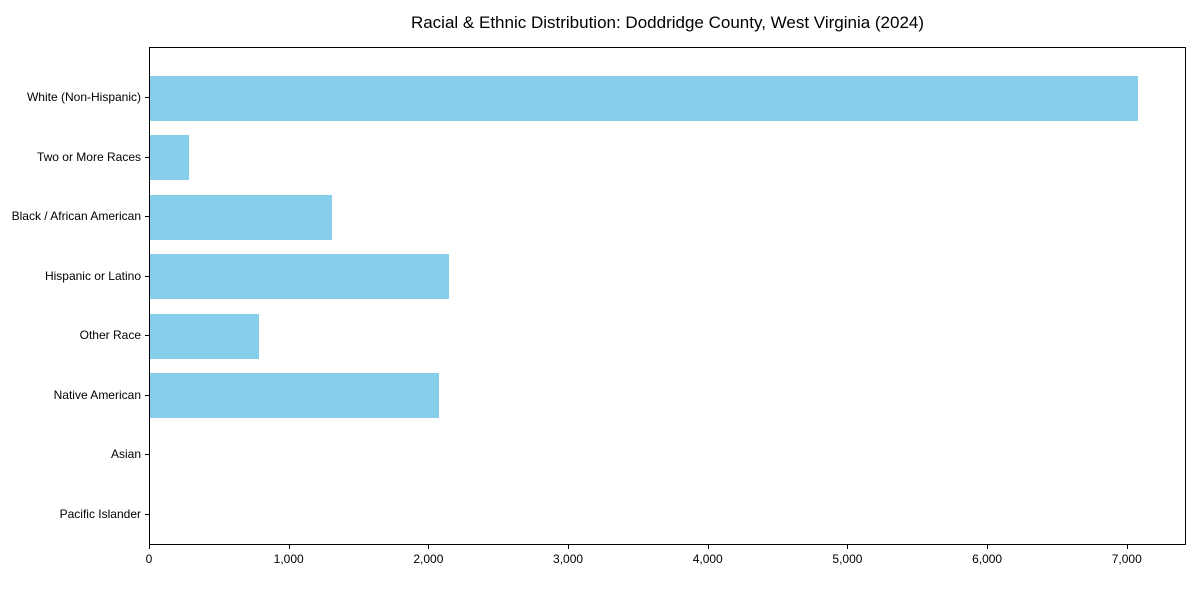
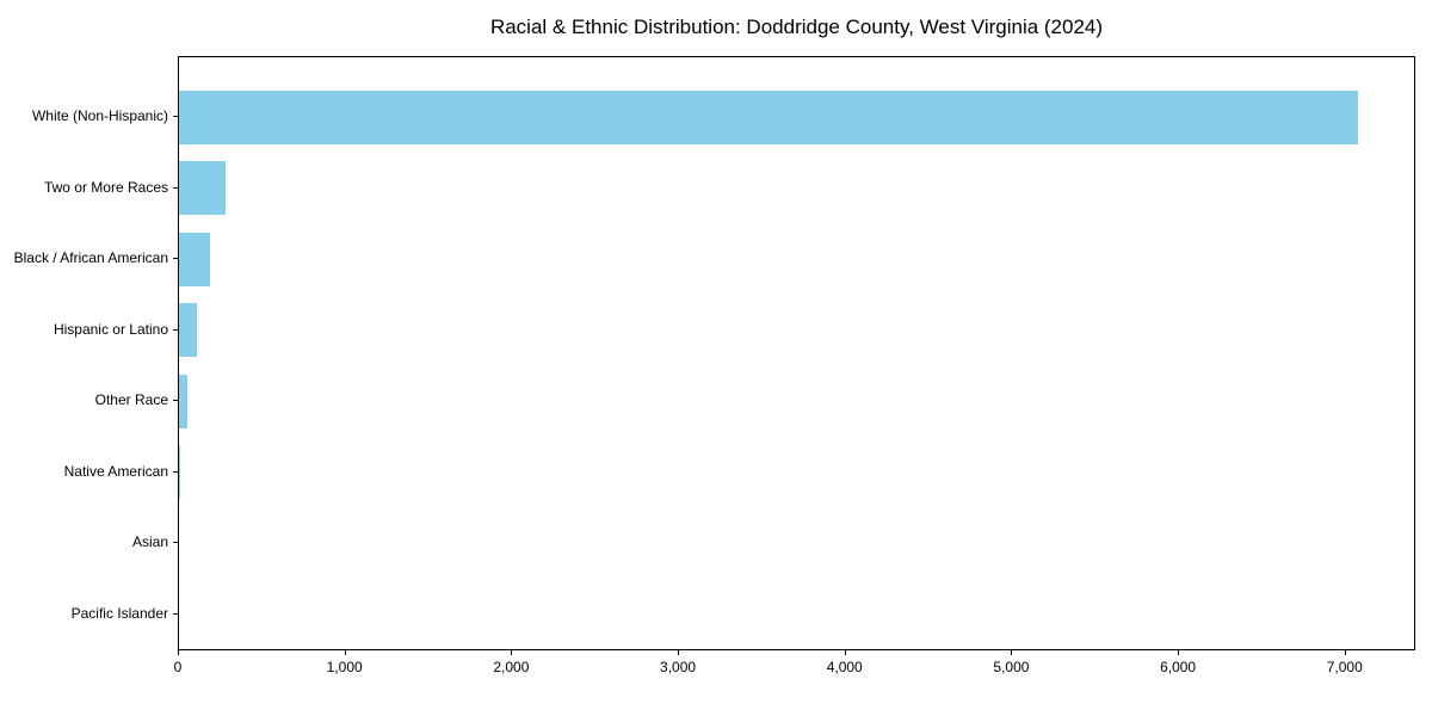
Black / African American: 1300 -> 180
Hispanic or Latino: 2140 -> 100
Other Race: 780 -> 50
Native American: 2070 -> 10
